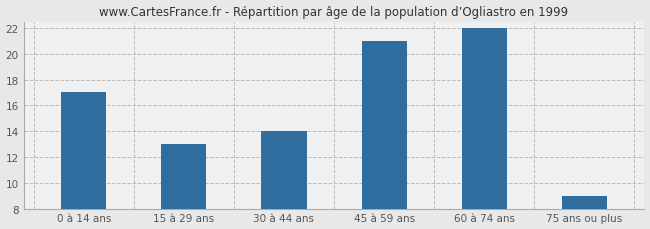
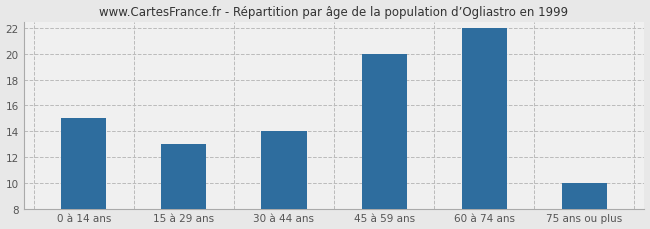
0 à 14 ans: 17 -> 15
45 à 59 ans: 21 -> 20
75 ans ou plus: 9 -> 10
